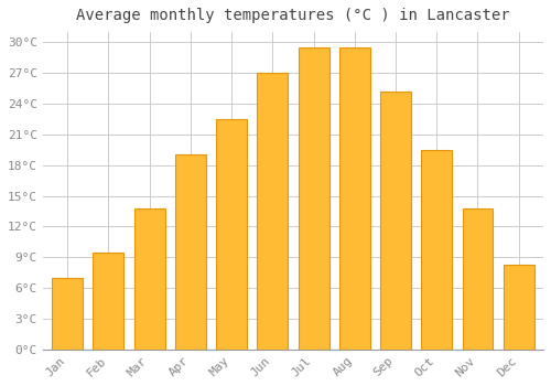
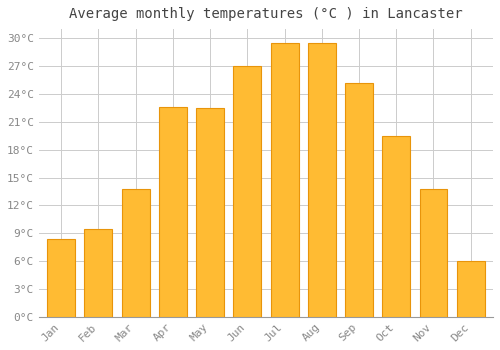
Jan: 7.0°C -> 8.4°C
Apr: 19.0°C -> 22.6°C
Dec: 8.3°C -> 6.0°C
